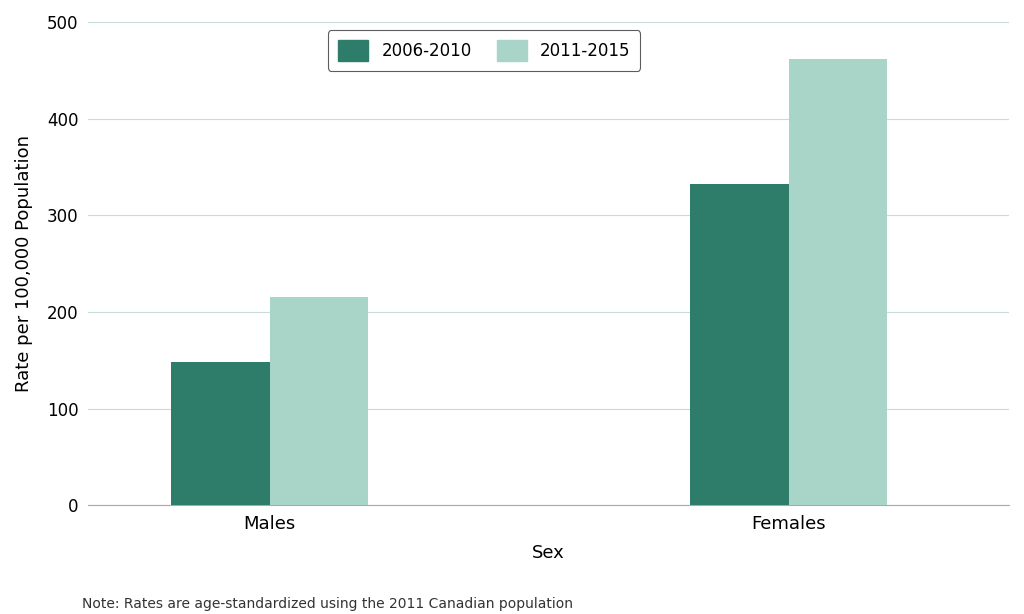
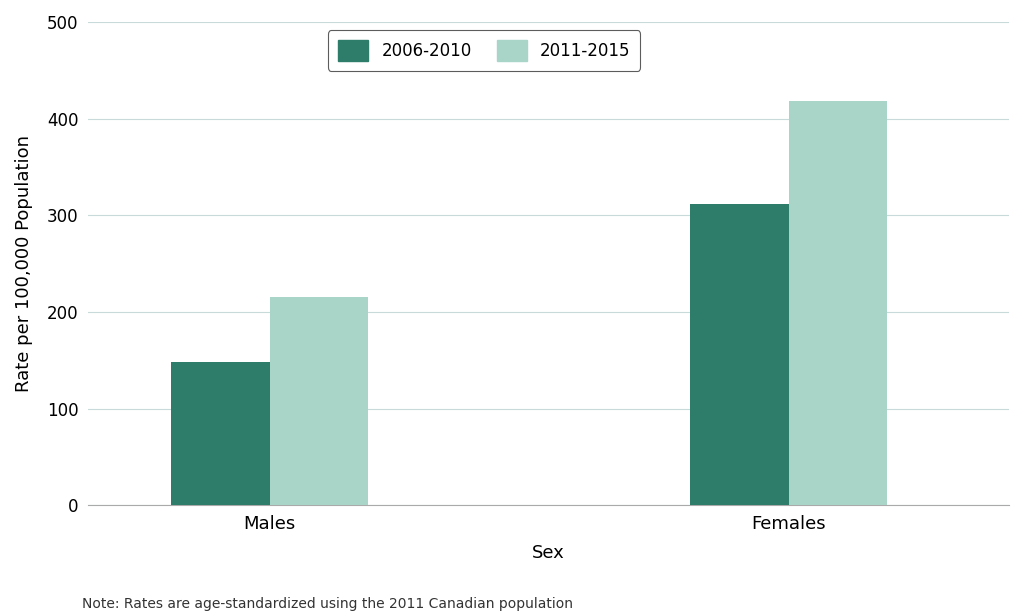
2006-2010/Females: 332 -> 312
2011-2015/Females: 462 -> 418
